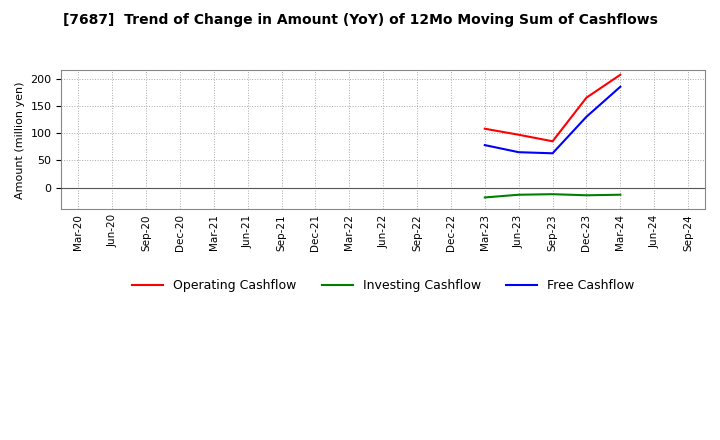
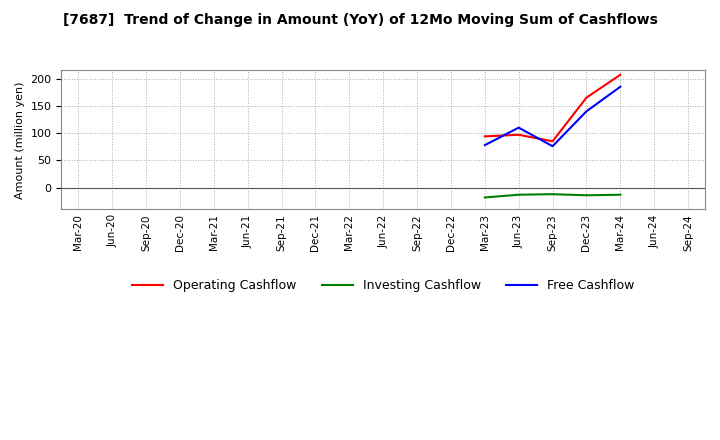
Operating Cashflow/Mar-23: 108 -> 94
Free Cashflow/Jun-23: 65 -> 110
Free Cashflow/Sep-23: 63 -> 76
Free Cashflow/Dec-23: 130 -> 140
